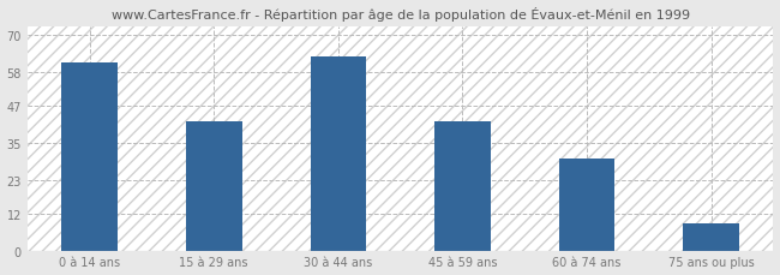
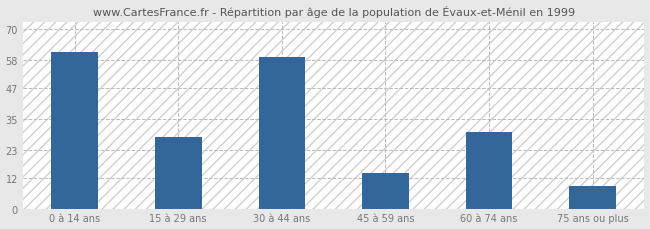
15 à 29 ans: 42 -> 28
30 à 44 ans: 63 -> 59
45 à 59 ans: 42 -> 14
